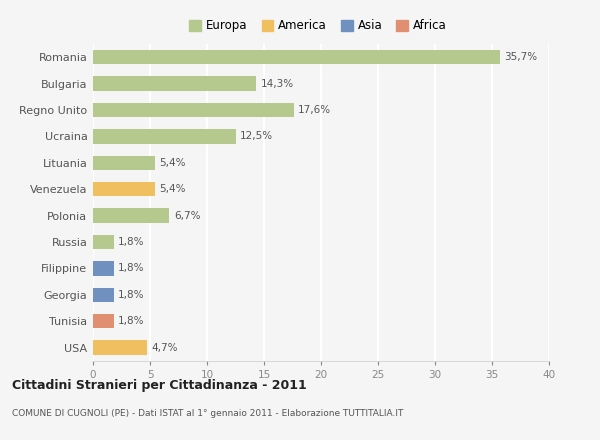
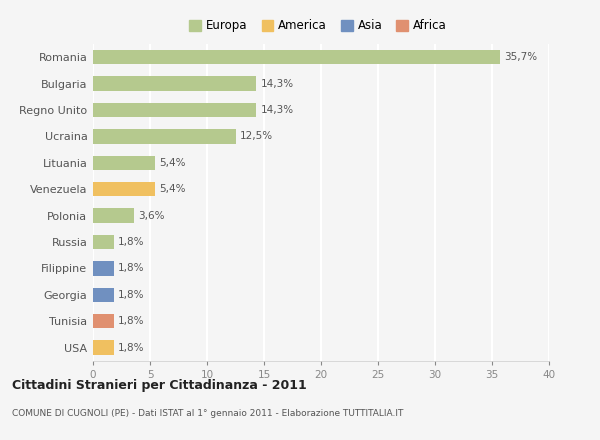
Regno Unito: 17,6% -> 14,3%
Polonia: 6,7% -> 3,6%
USA: 4,7% -> 1,8%
